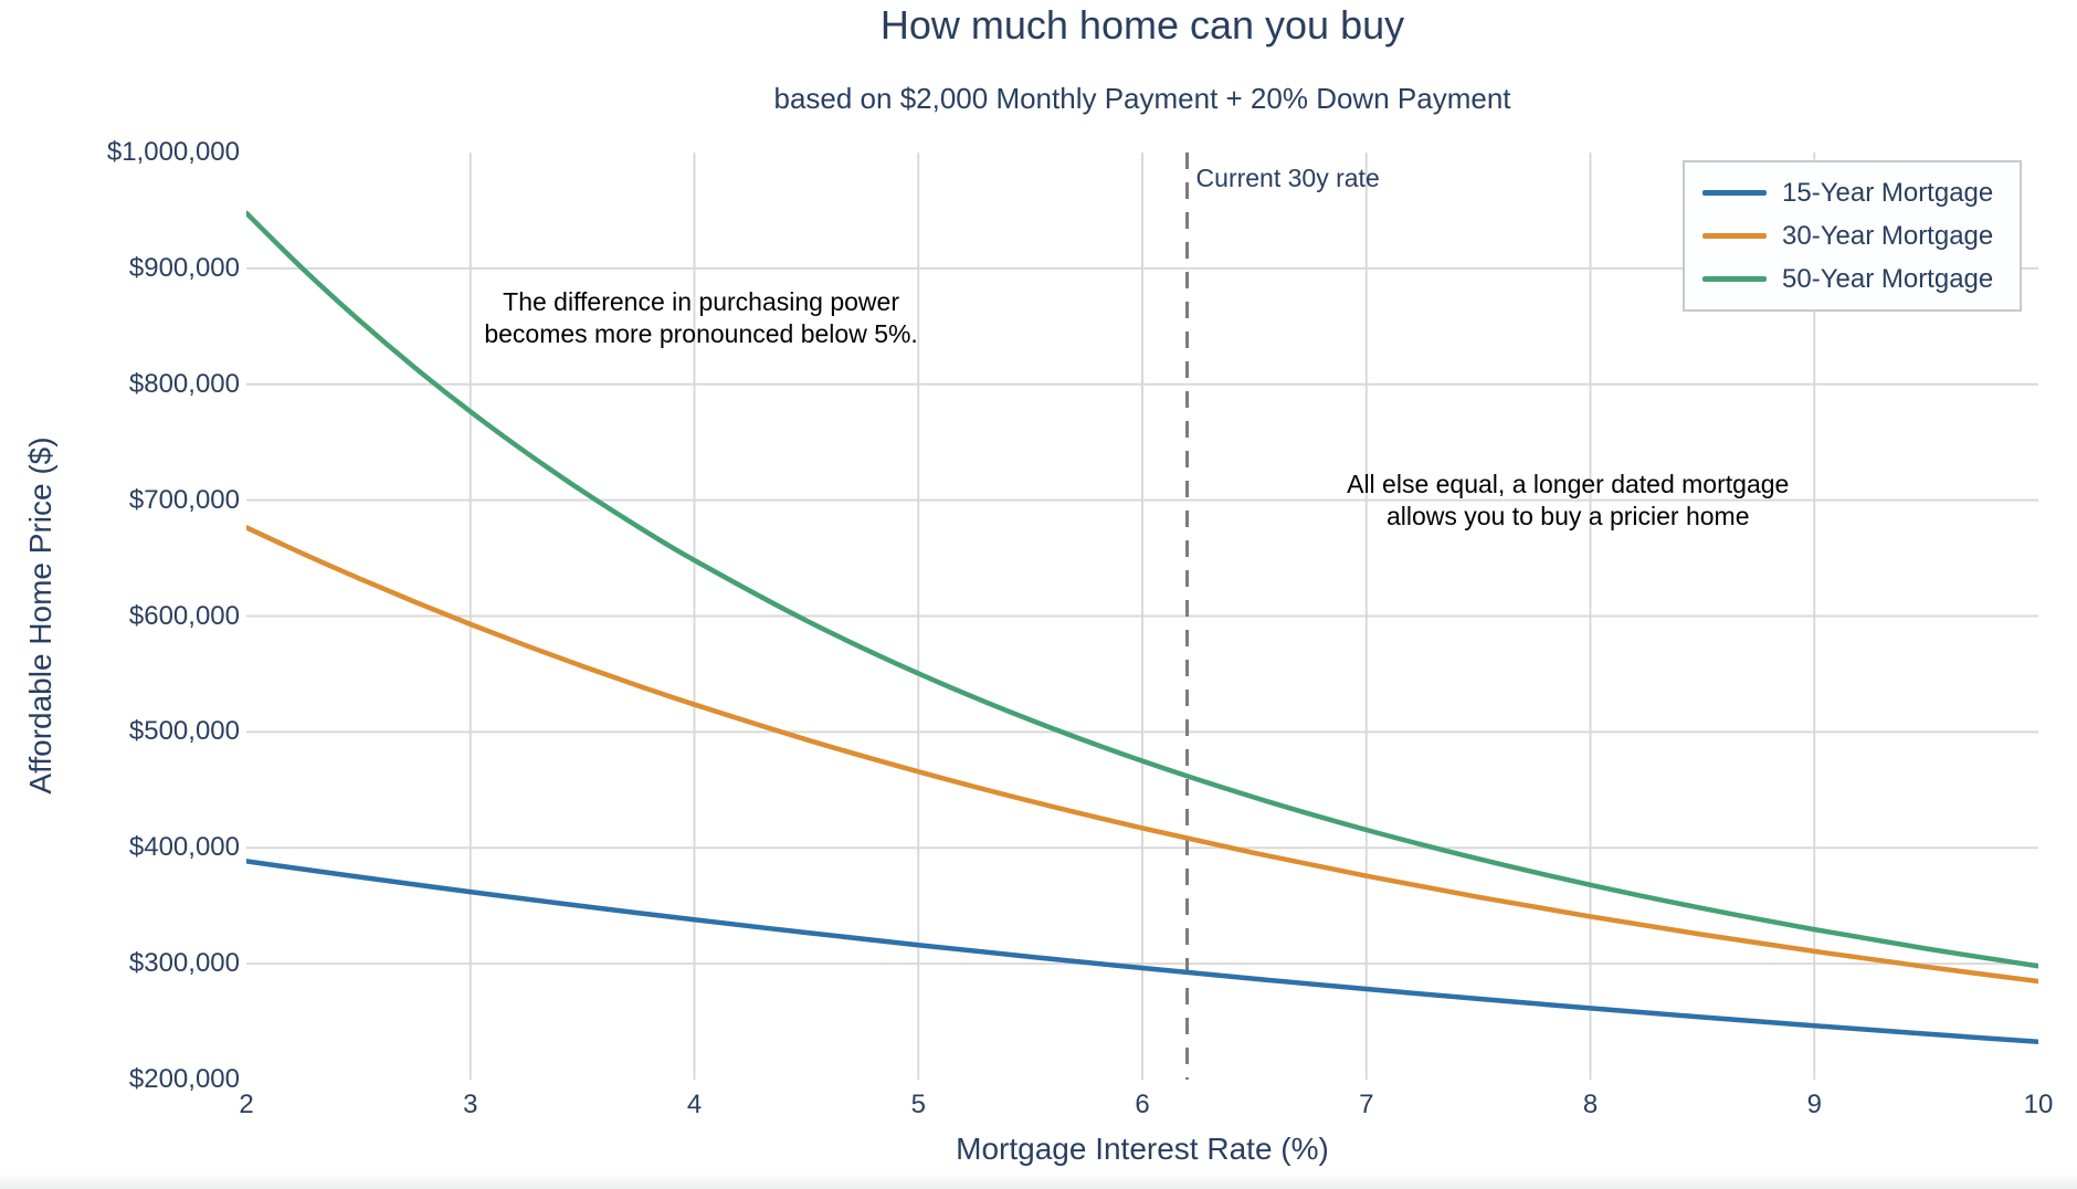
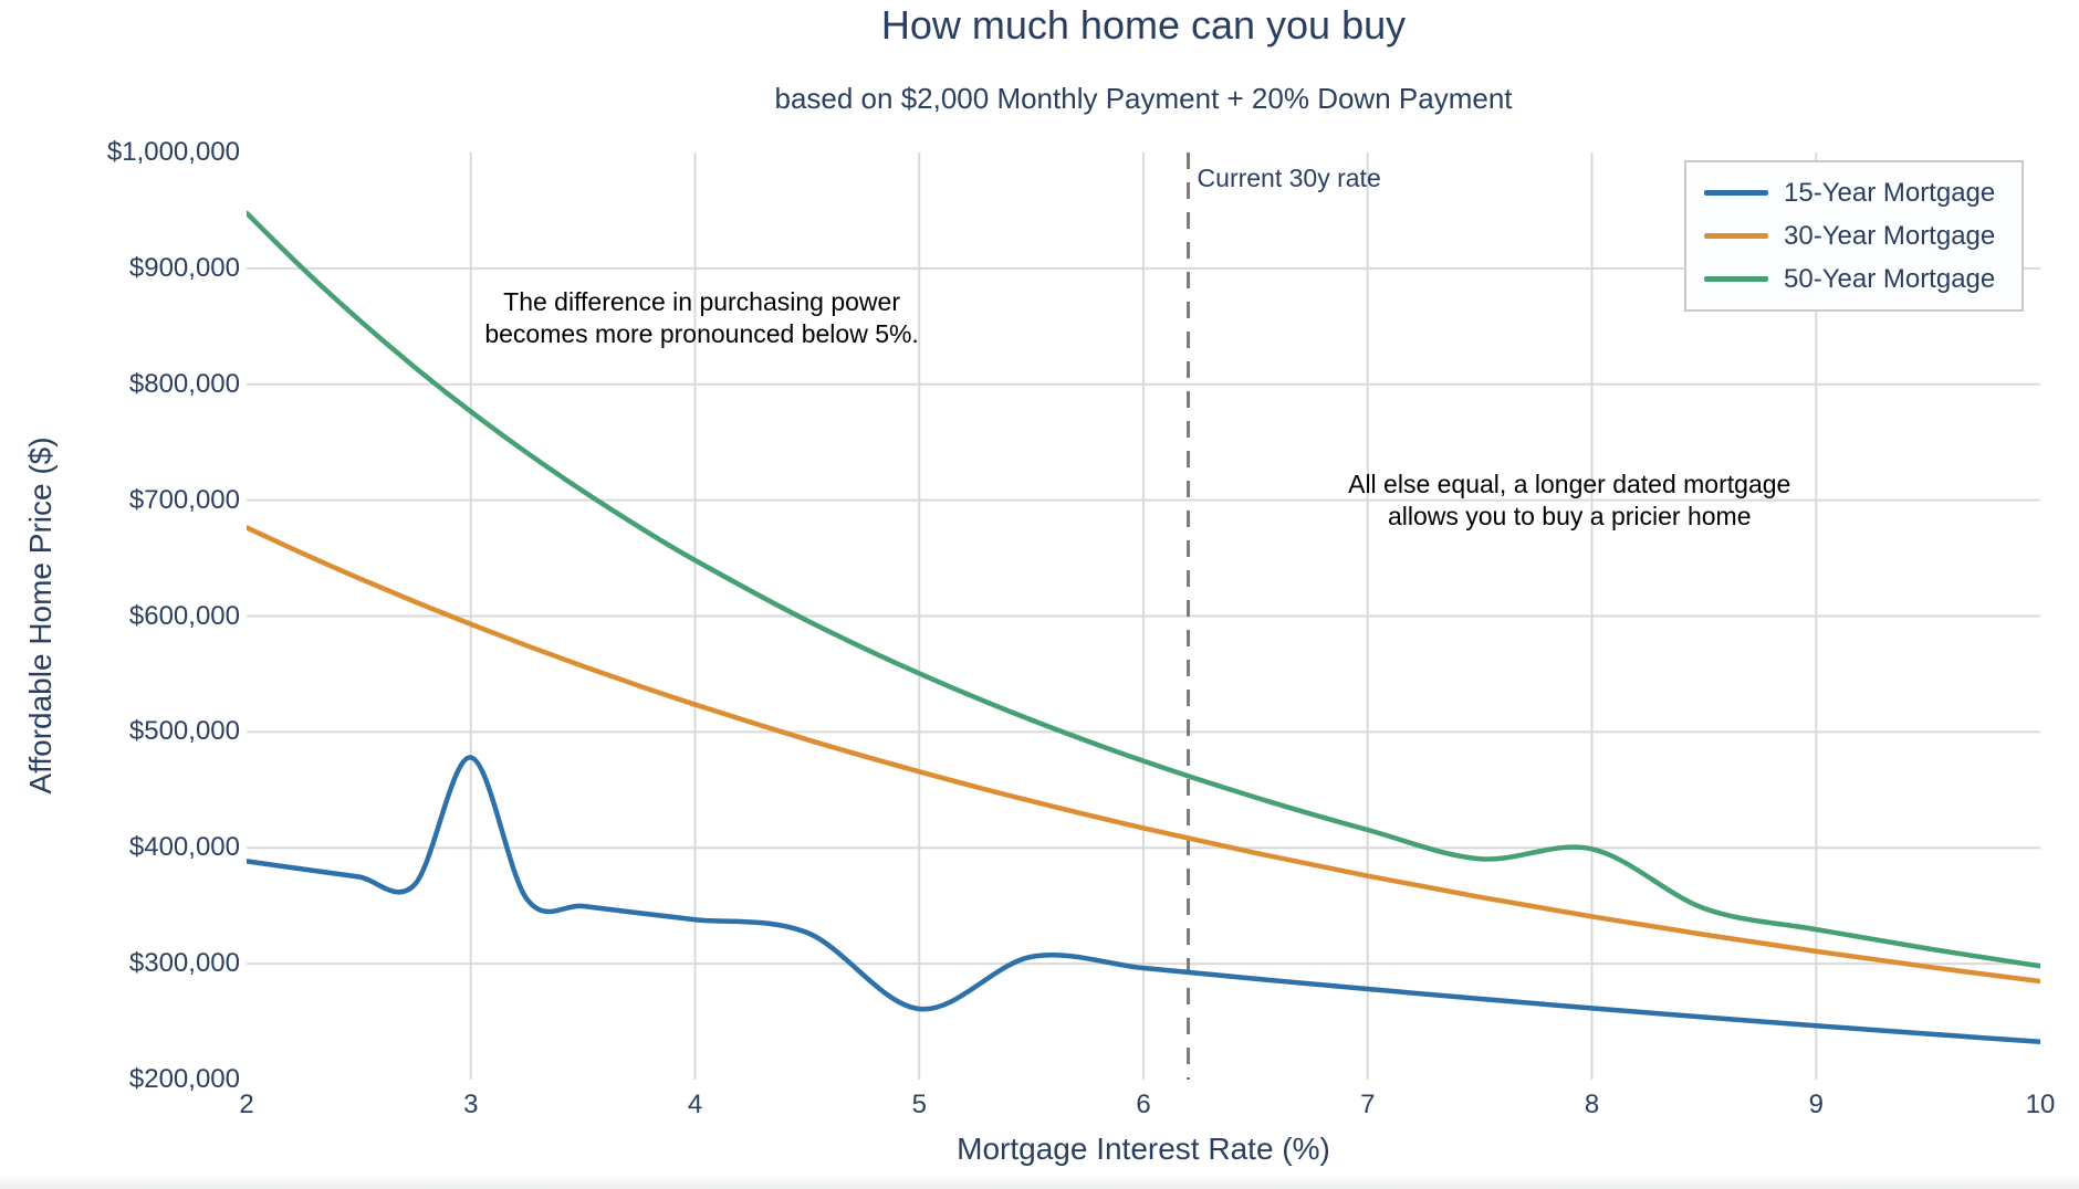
15-Year Mortgage/3: $362000 -> $478000
15-Year Mortgage/5: $316000 -> $261000
50-Year Mortgage/8: $368000 -> $399000
